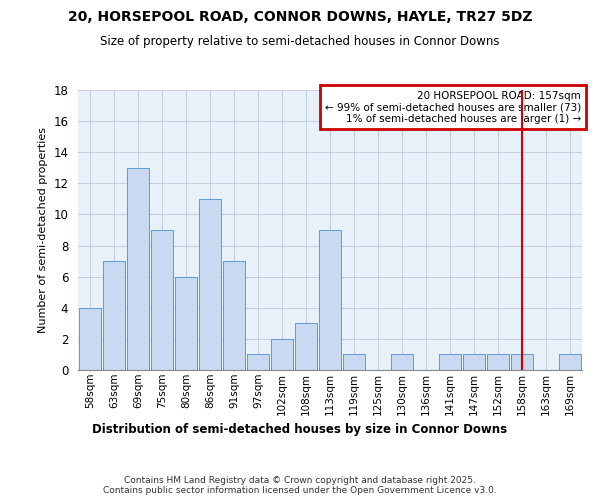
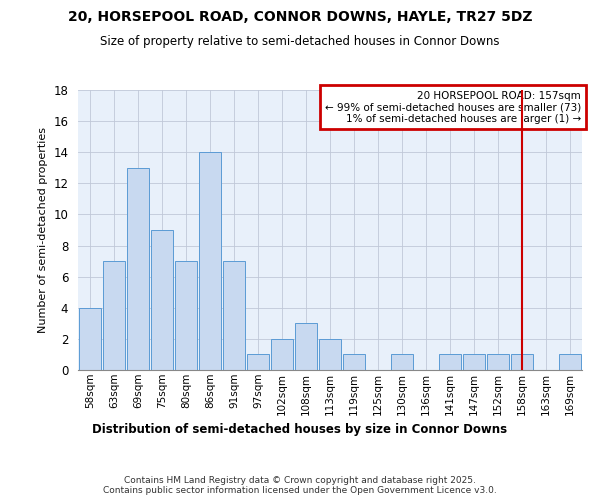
80sqm: 6 -> 7
86sqm: 11 -> 14
113sqm: 9 -> 2
